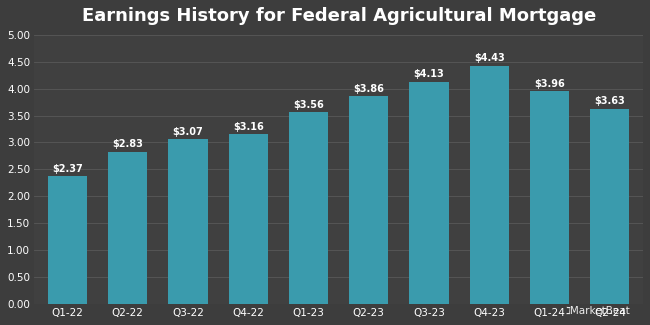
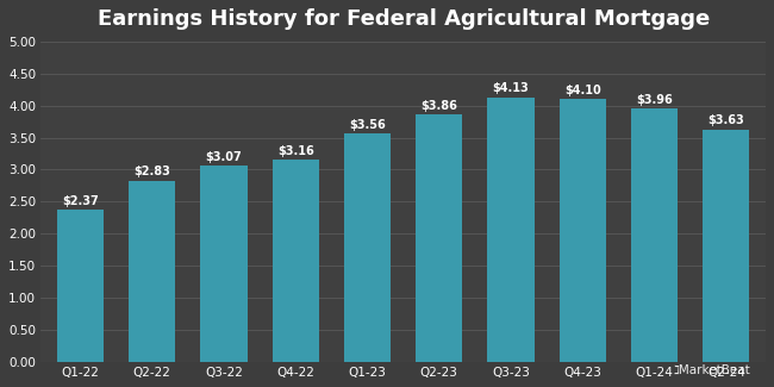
Q4-23: $4.43 -> $4.10
